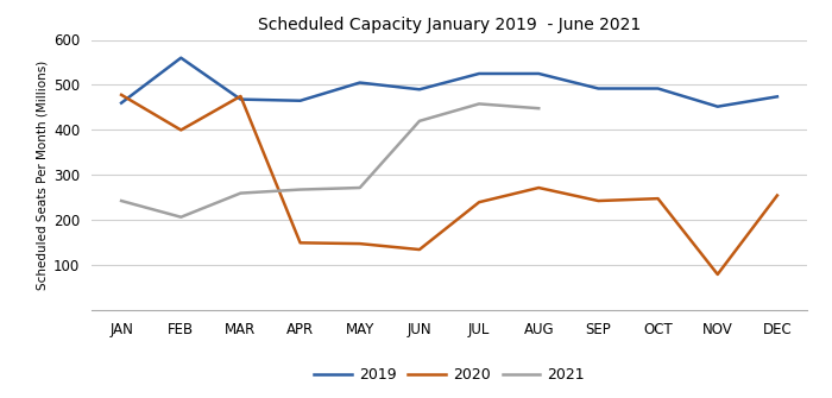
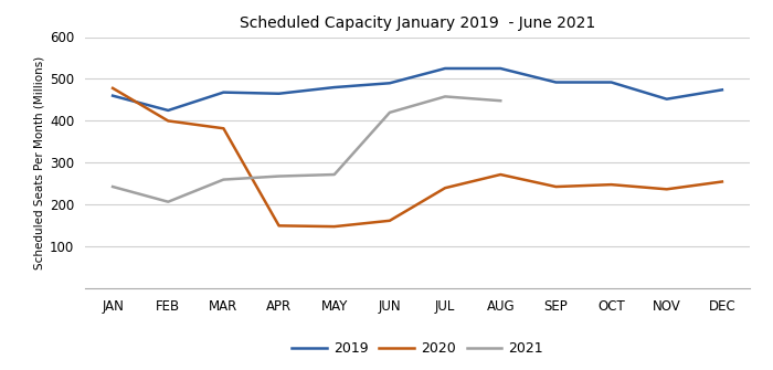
2019/FEB: 560 -> 425
2020/MAR: 475 -> 382
2019/MAY: 505 -> 480
2020/JUN: 135 -> 162
2020/NOV: 80 -> 237
